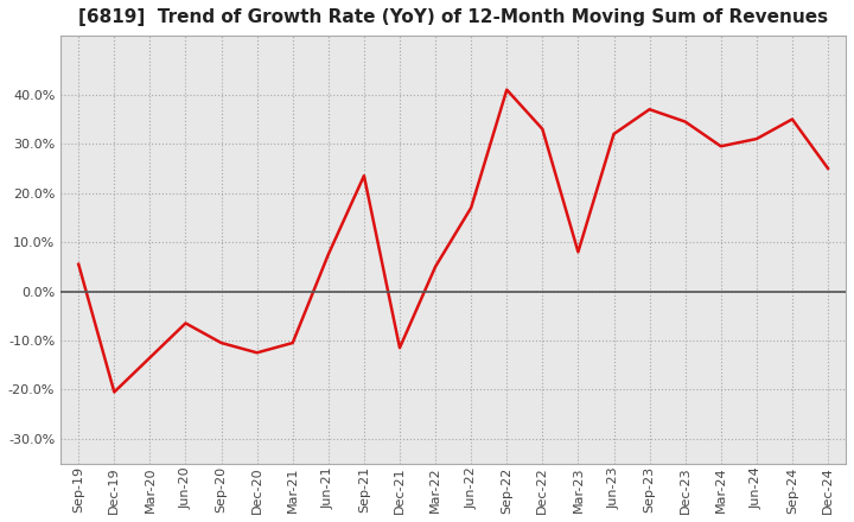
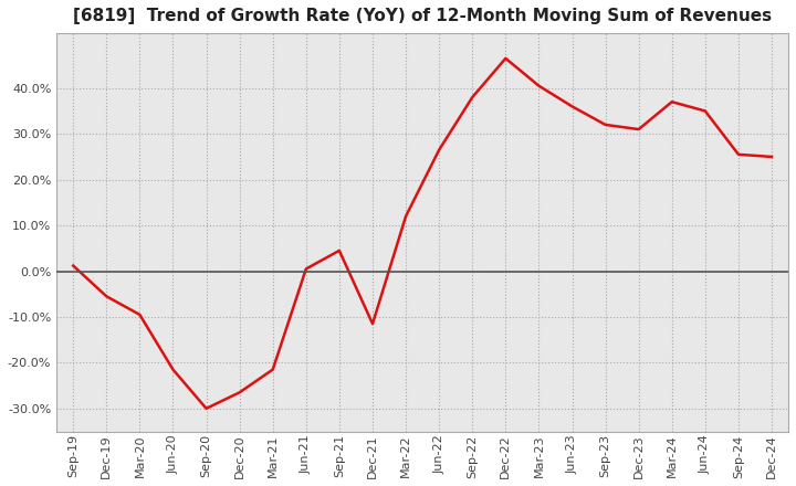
Sep-19: 5.5% -> 1.2%
Dec-19: -20.5% -> -5.5%
Mar-20: -13.5% -> -9.5%
Jun-20: -6.5% -> -21.5%
Sep-20: -10.5% -> -30.0%
Dec-20: -12.5% -> -26.5%
Mar-21: -10.5% -> -21.5%
Jun-21: 7.5% -> 0.5%
Sep-21: 23.5% -> 4.5%
Mar-22: 5.0% -> 12.0%
Jun-22: 17.0% -> 26.5%
Sep-22: 41.0% -> 38.0%
Dec-22: 33.0% -> 46.5%
Mar-23: 8.0% -> 40.5%
Jun-23: 32.0% -> 36.0%
Sep-23: 37.0% -> 32.0%
Dec-23: 34.5% -> 31.0%
Mar-24: 29.5% -> 37.0%
Jun-24: 31.0% -> 35.0%
Sep-24: 35.0% -> 25.5%
